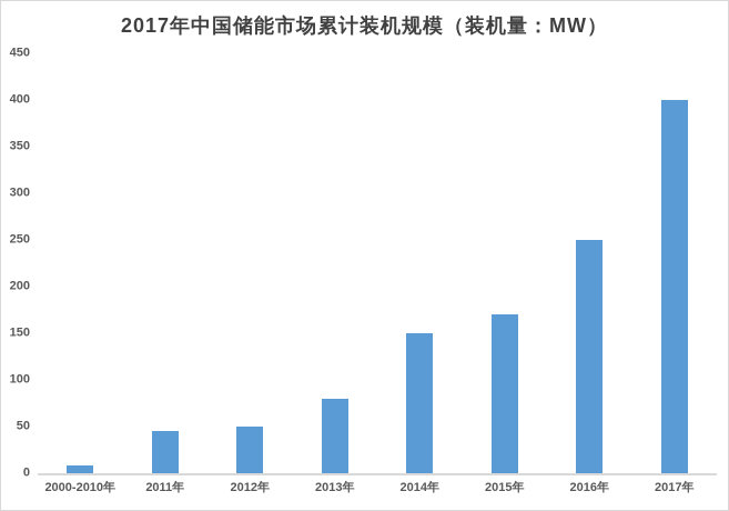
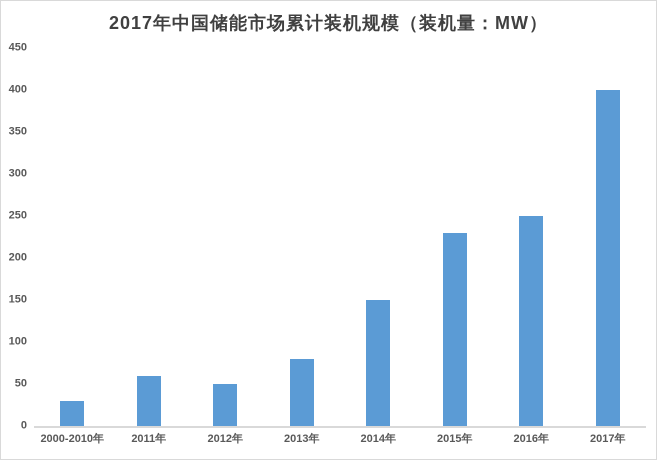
2000-2010年: 10 -> 30
2011年: 40 -> 60
2015年: 170 -> 230
